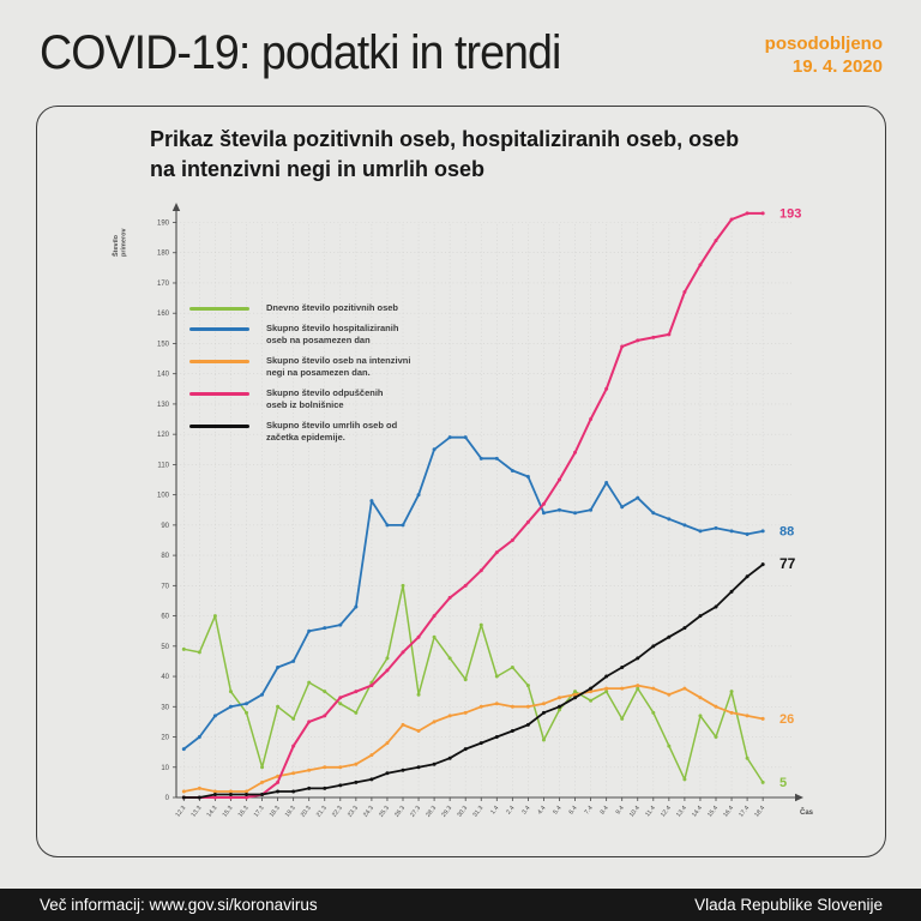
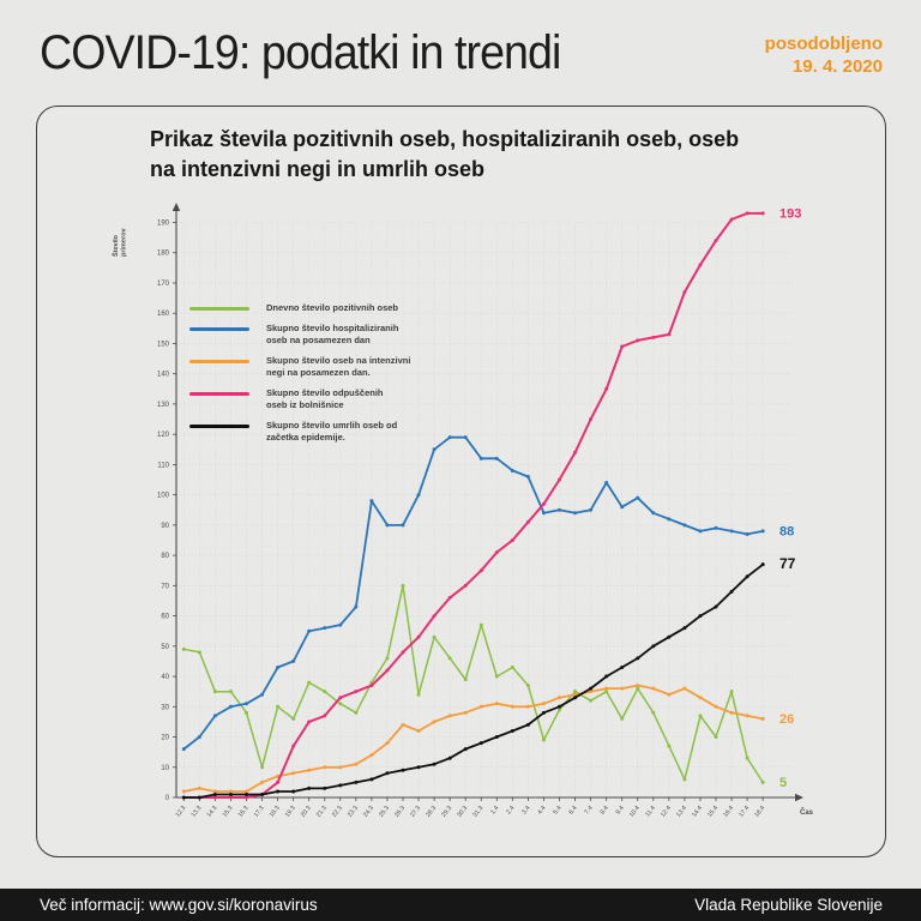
Dnevno število pozitivnih oseb/14.3: 60 -> 35
